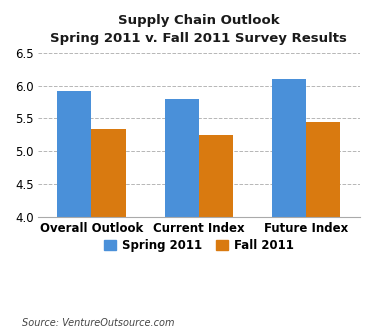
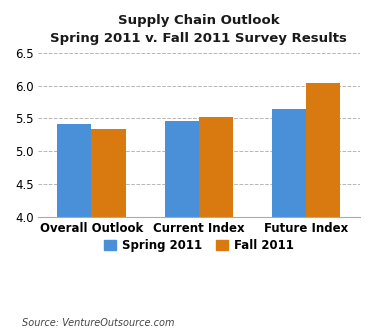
Spring 2011/Overall Outlook: 5.92 -> 5.42
Spring 2011/Current Index: 5.80 -> 5.46
Fall 2011/Current Index: 5.24 -> 5.52
Spring 2011/Future Index: 6.10 -> 5.64
Fall 2011/Future Index: 5.44 -> 6.04
